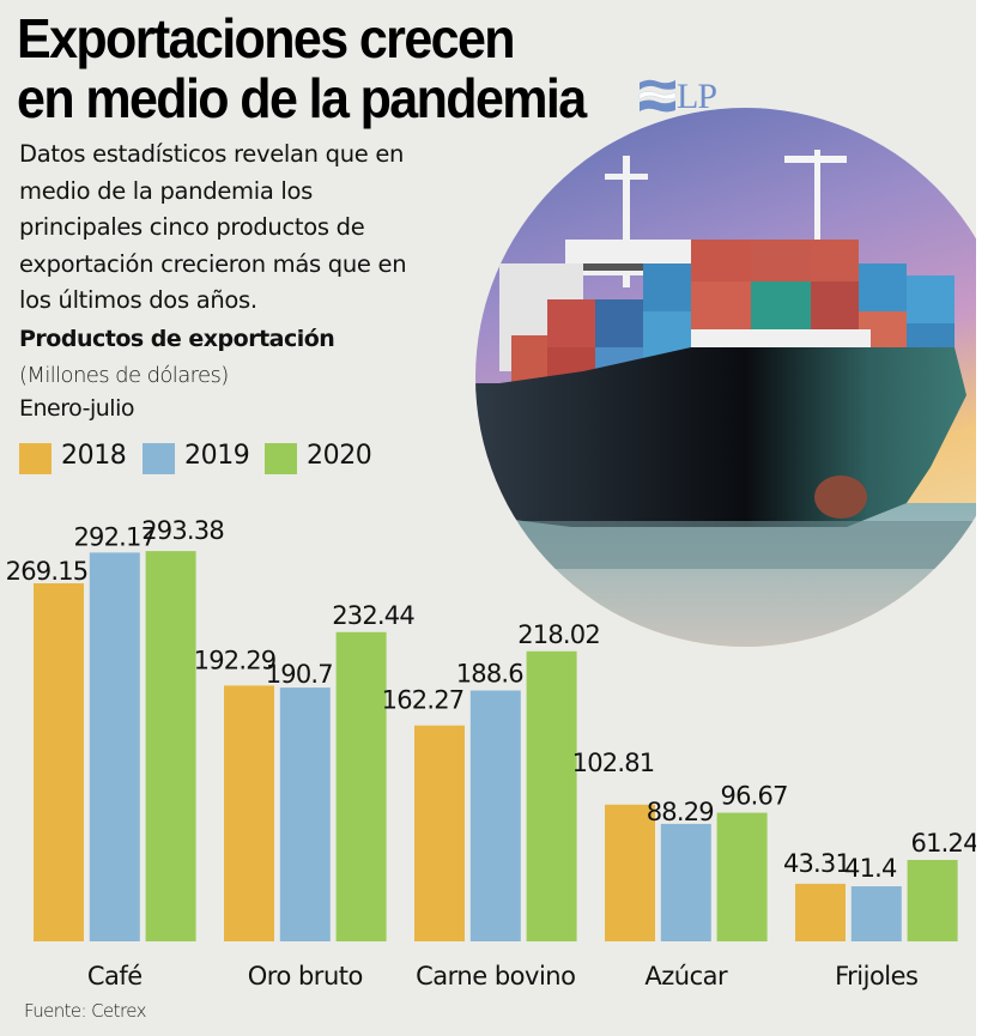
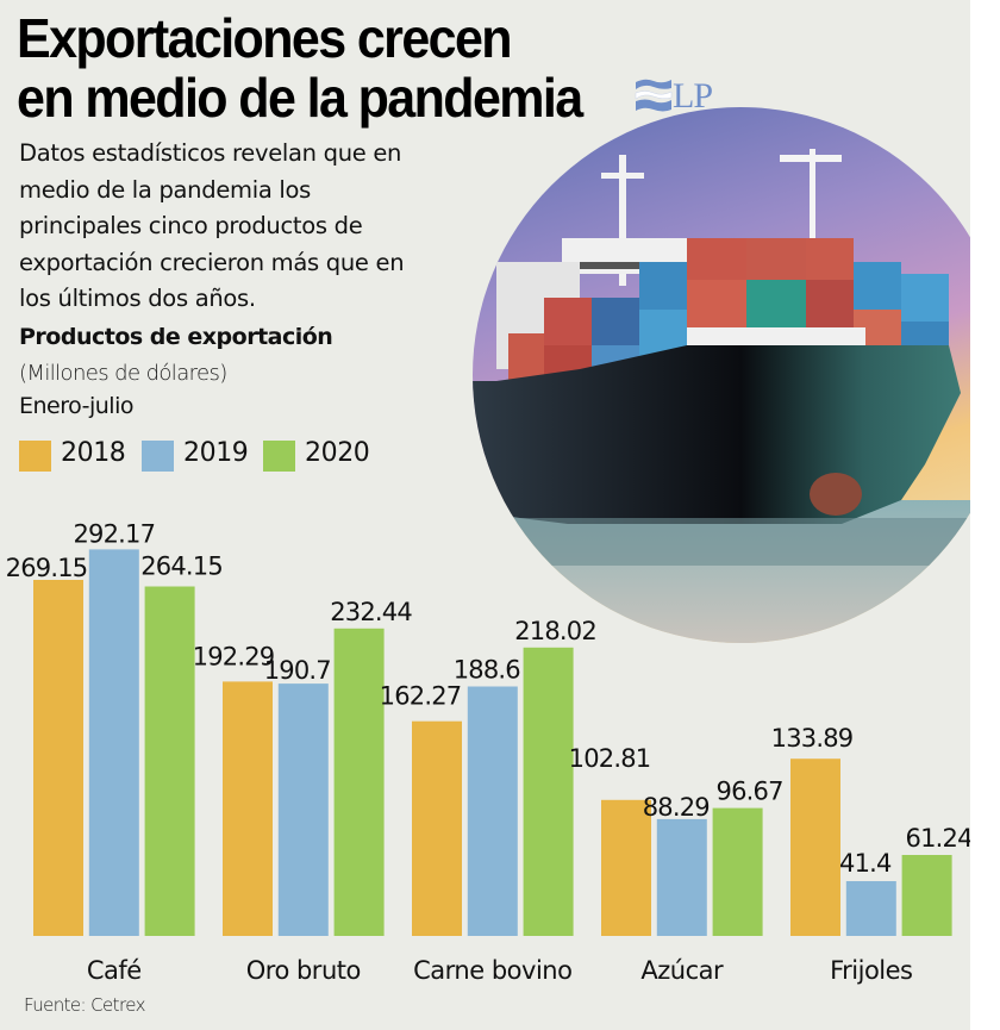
2020/Café: 293.38 -> 264.15
2018/Frijoles: 43.31 -> 133.89
